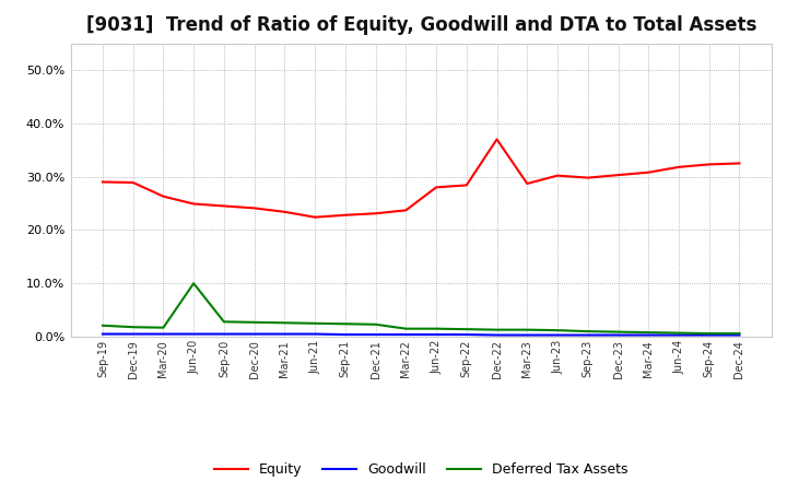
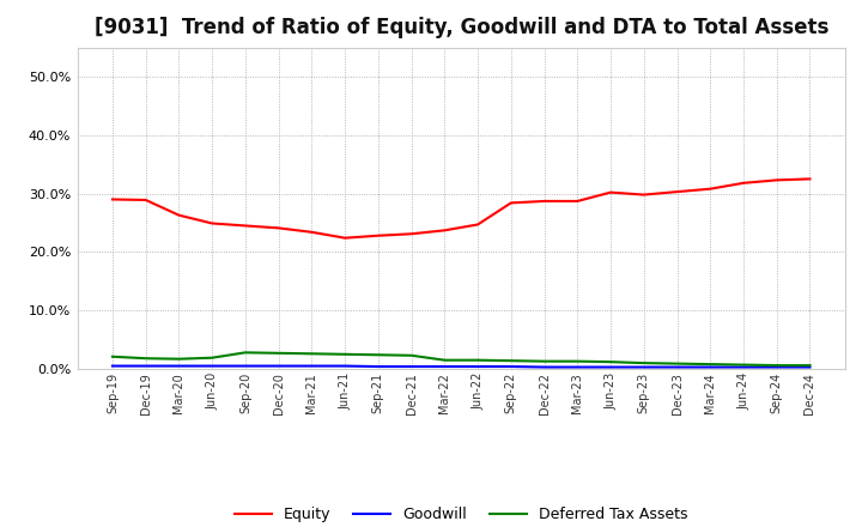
Deferred Tax Assets/Jun-20: 10.0% -> 1.9%
Equity/Jun-22: 28.0% -> 24.7%
Equity/Dec-22: 37.0% -> 28.7%
